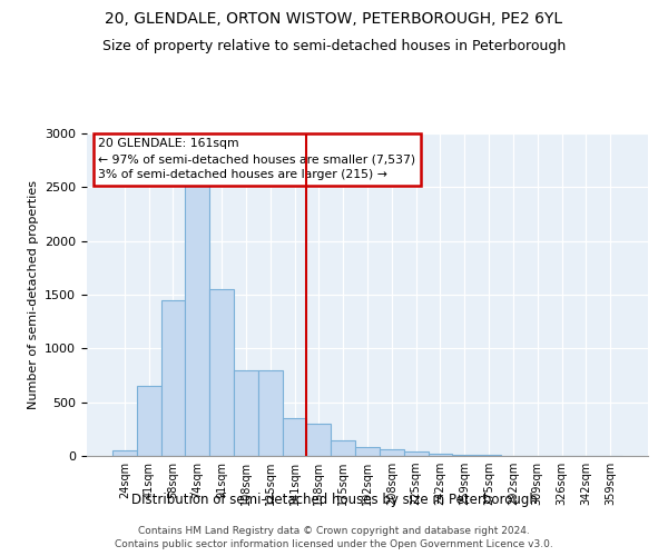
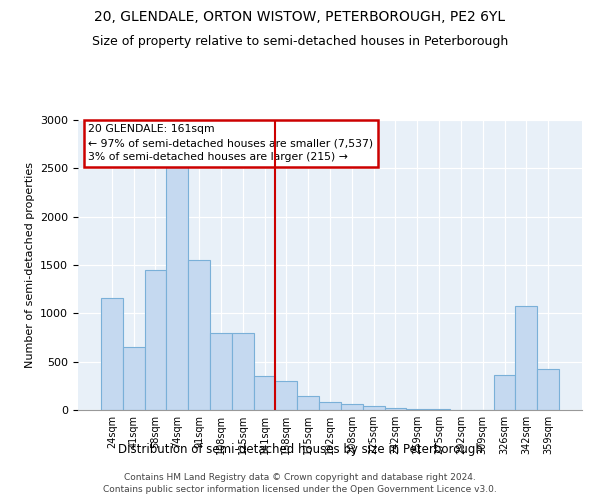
24sqm: 50 -> 1160
326sqm: 0 -> 360
342sqm: 0 -> 1080
359sqm: 0 -> 420
